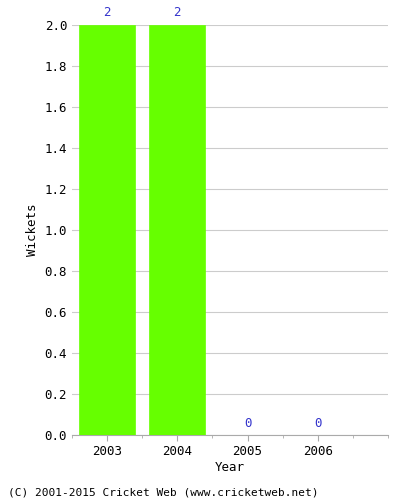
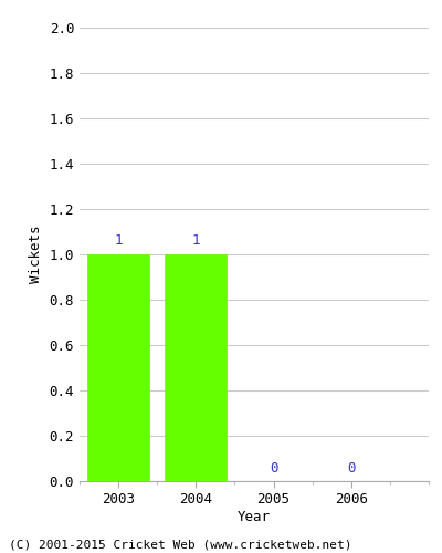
2003: 2 -> 1
2004: 2 -> 1
